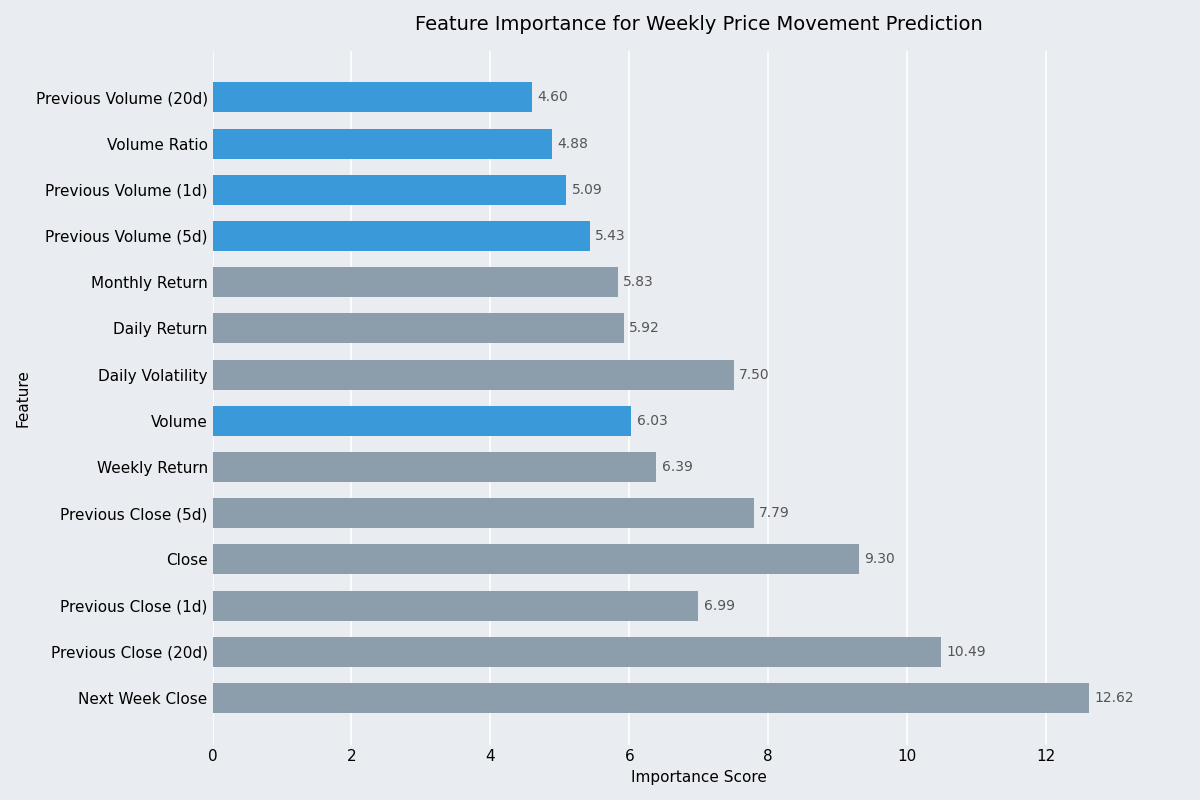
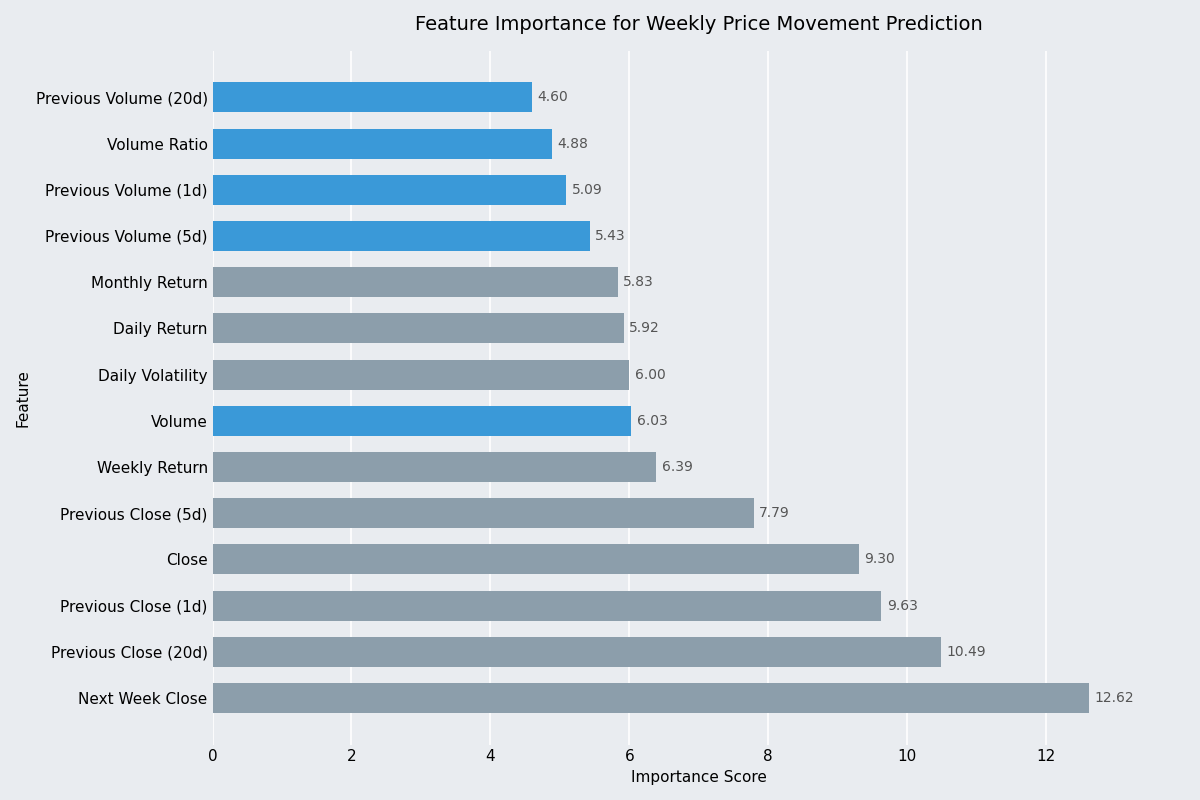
Daily Volatility: 7.50 -> 6.00
Previous Close (1d): 6.99 -> 9.63
